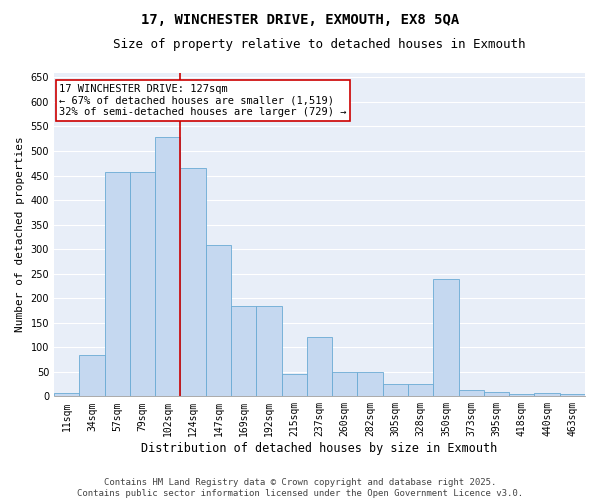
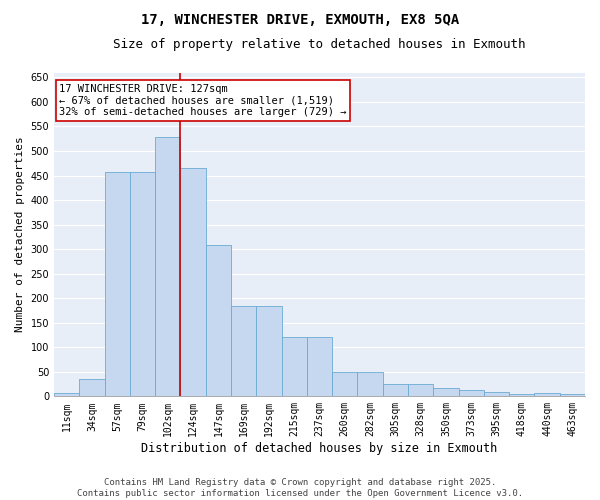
34sqm: 85 -> 35
215sqm: 45 -> 120
350sqm: 240 -> 18
